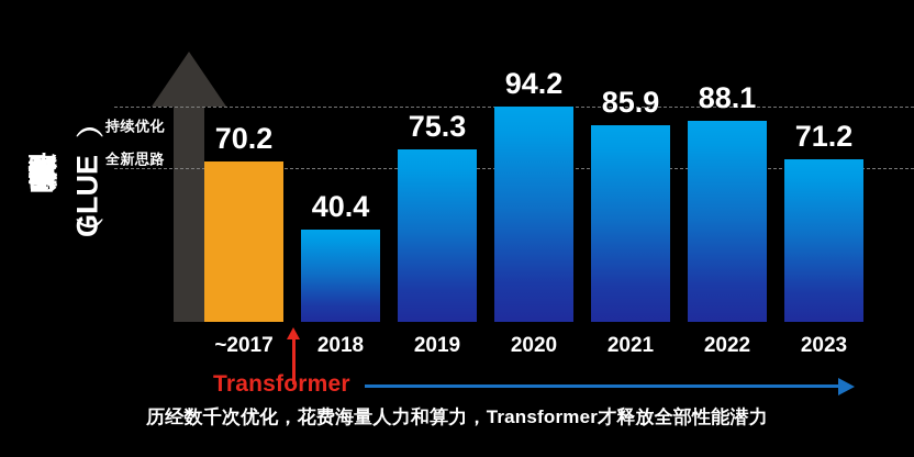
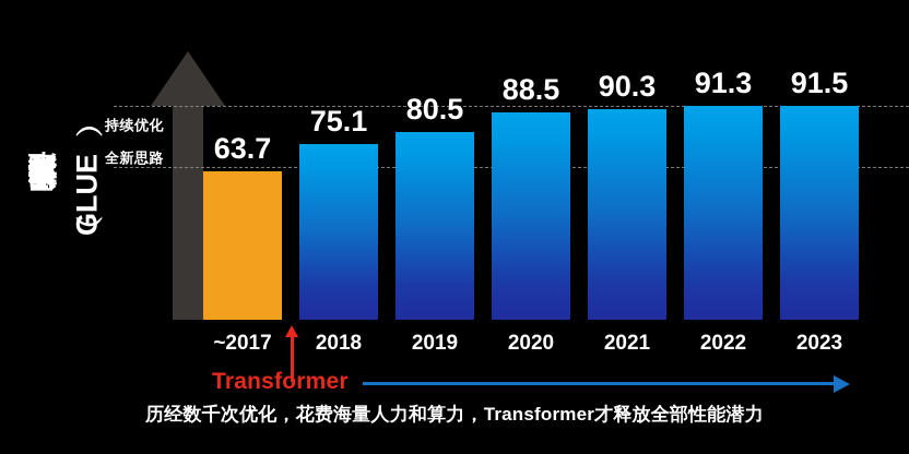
~2017: 70.2 -> 63.7
2018: 40.4 -> 75.1
2019: 75.3 -> 80.5
2020: 94.2 -> 88.5
2021: 85.9 -> 90.3
2022: 88.1 -> 91.3
2023: 71.2 -> 91.5
